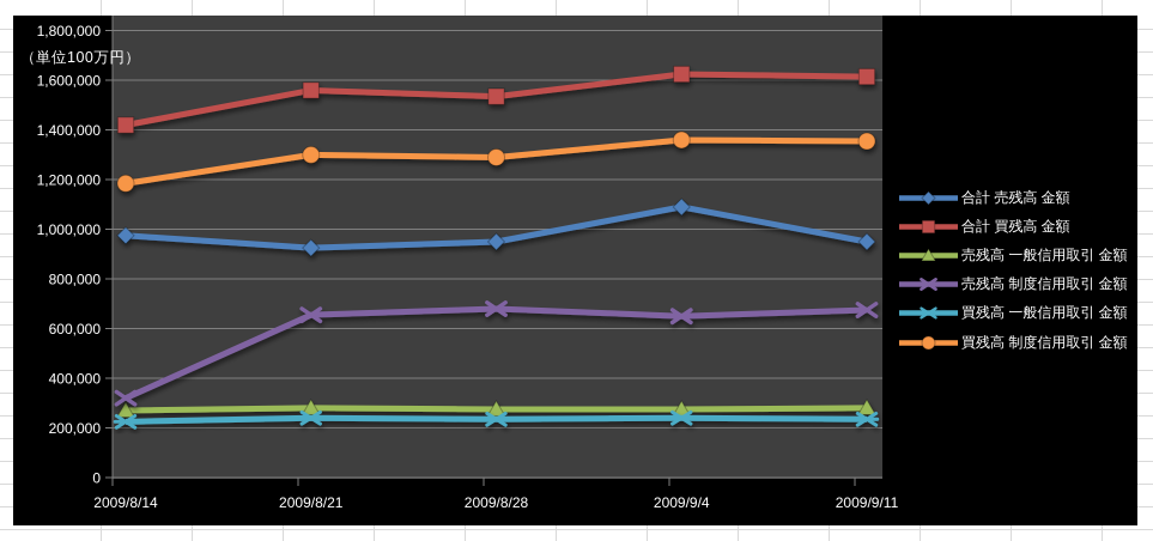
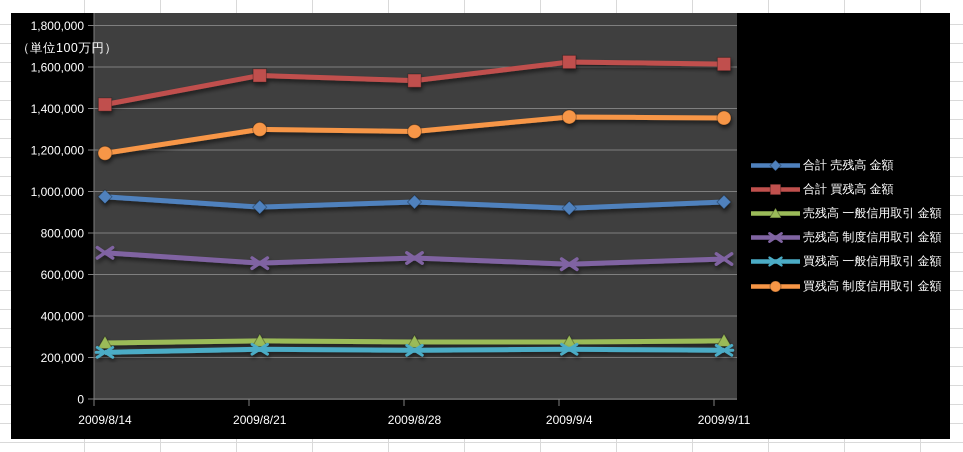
売残高 制度信用取引 金額/2009/8/14: 320000 -> 700000
合計 売残高 金額/2009/9/4: 1090000 -> 920000
